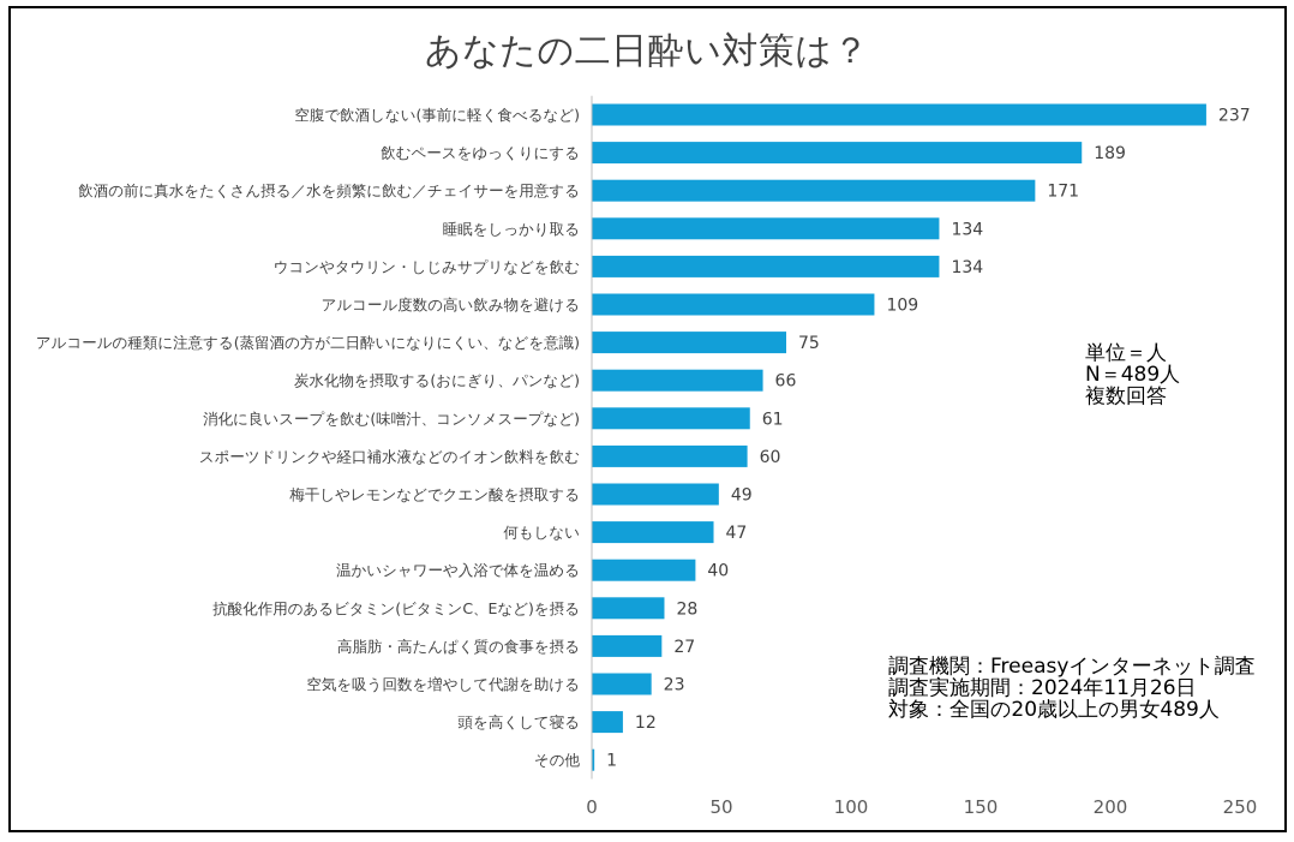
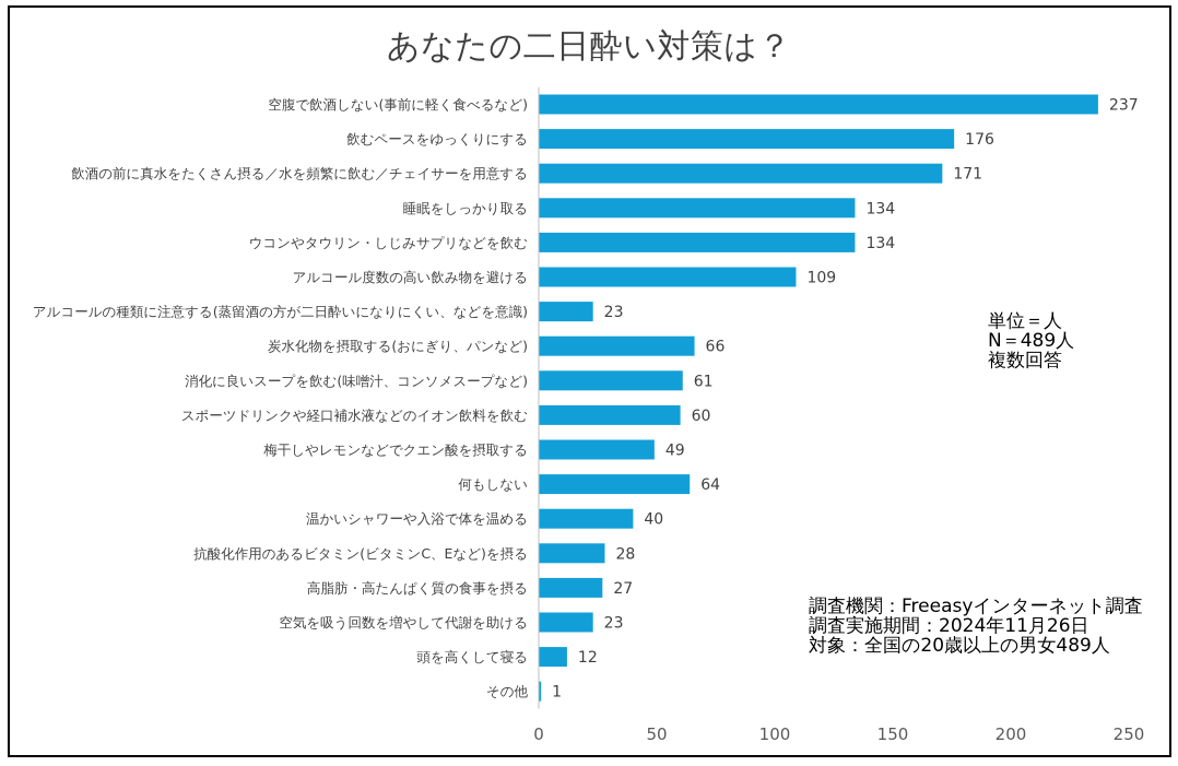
飲むペースをゆっくりにする: 189 -> 176
アルコールの種類に注意する(蒸留酒の方が二日酔いになりにくい、などを意識): 75 -> 23
何もしない: 47 -> 64
